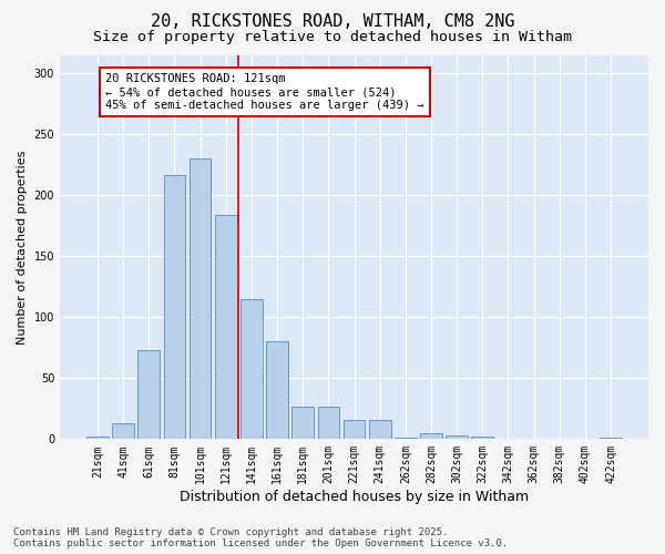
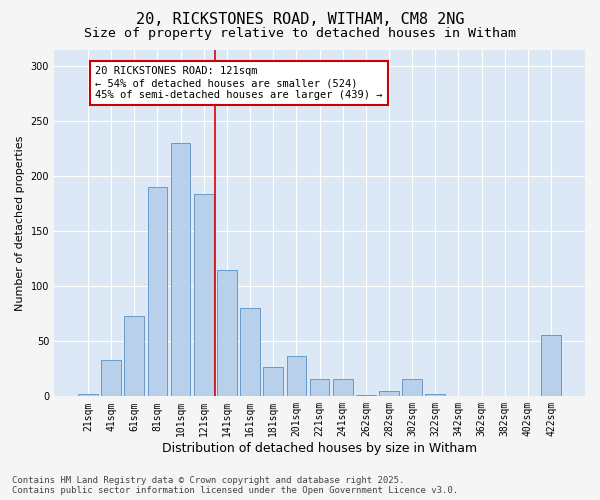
41sqm: 13 -> 33
81sqm: 217 -> 190
201sqm: 27 -> 37
302sqm: 3 -> 16
422sqm: 1 -> 56
